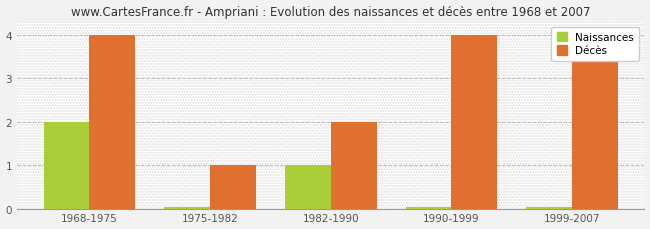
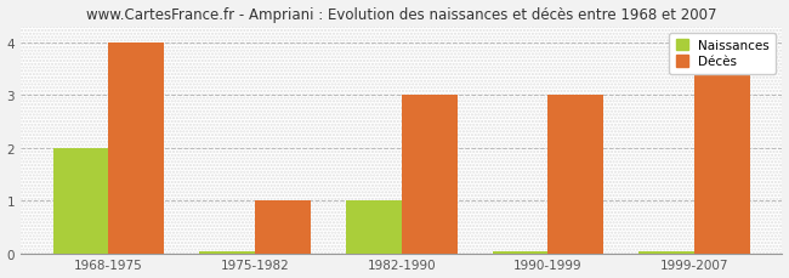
Décès/1982-1990: 2 -> 3
Décès/1990-1999: 4 -> 3
